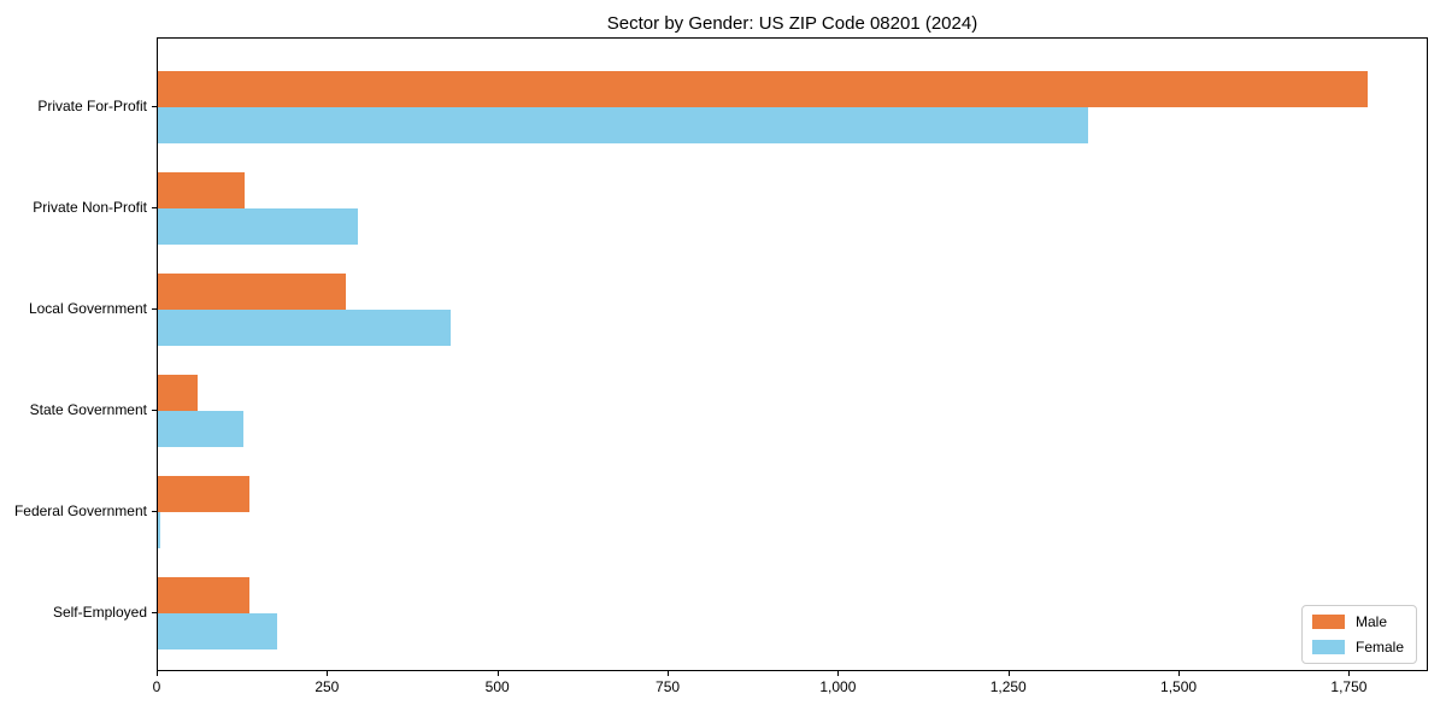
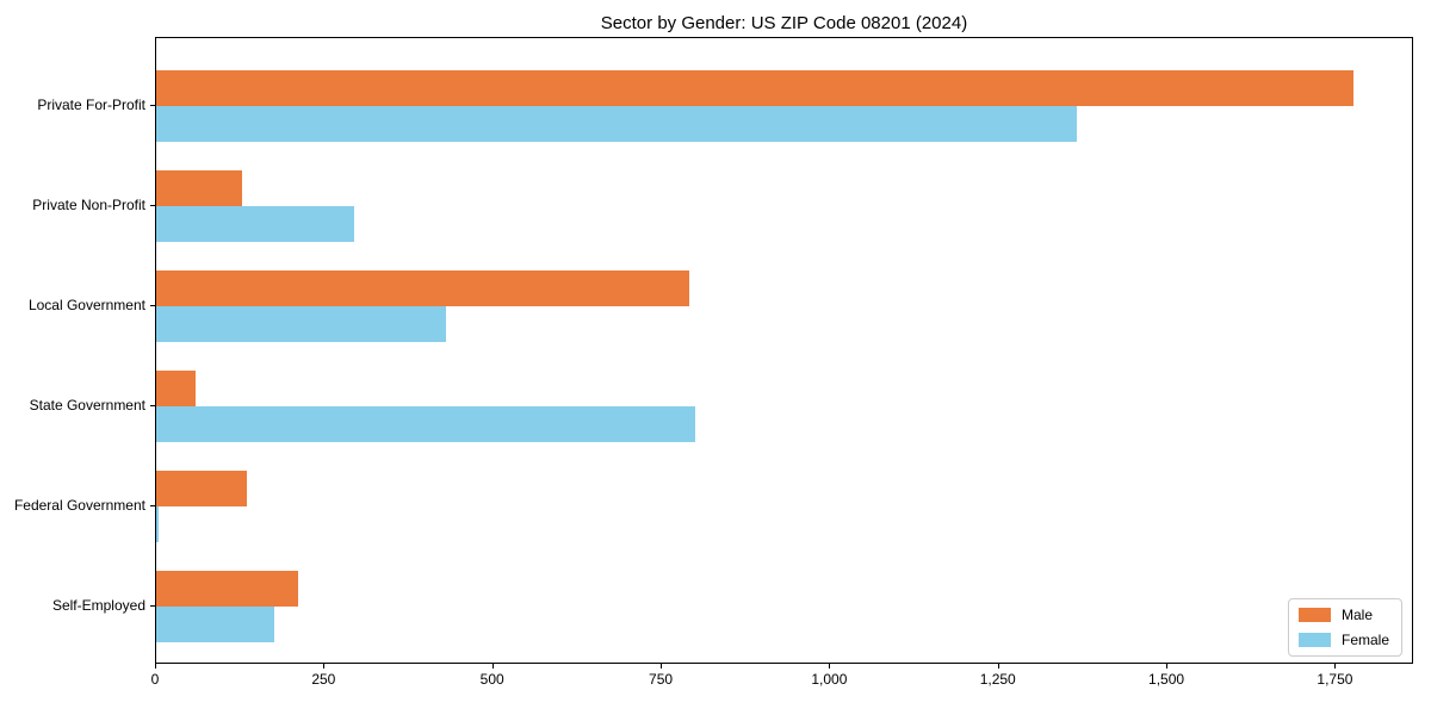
Male/Local Government: 280 -> 790
Female/State Government: 130 -> 800
Male/Self-Employed: 130 -> 210
